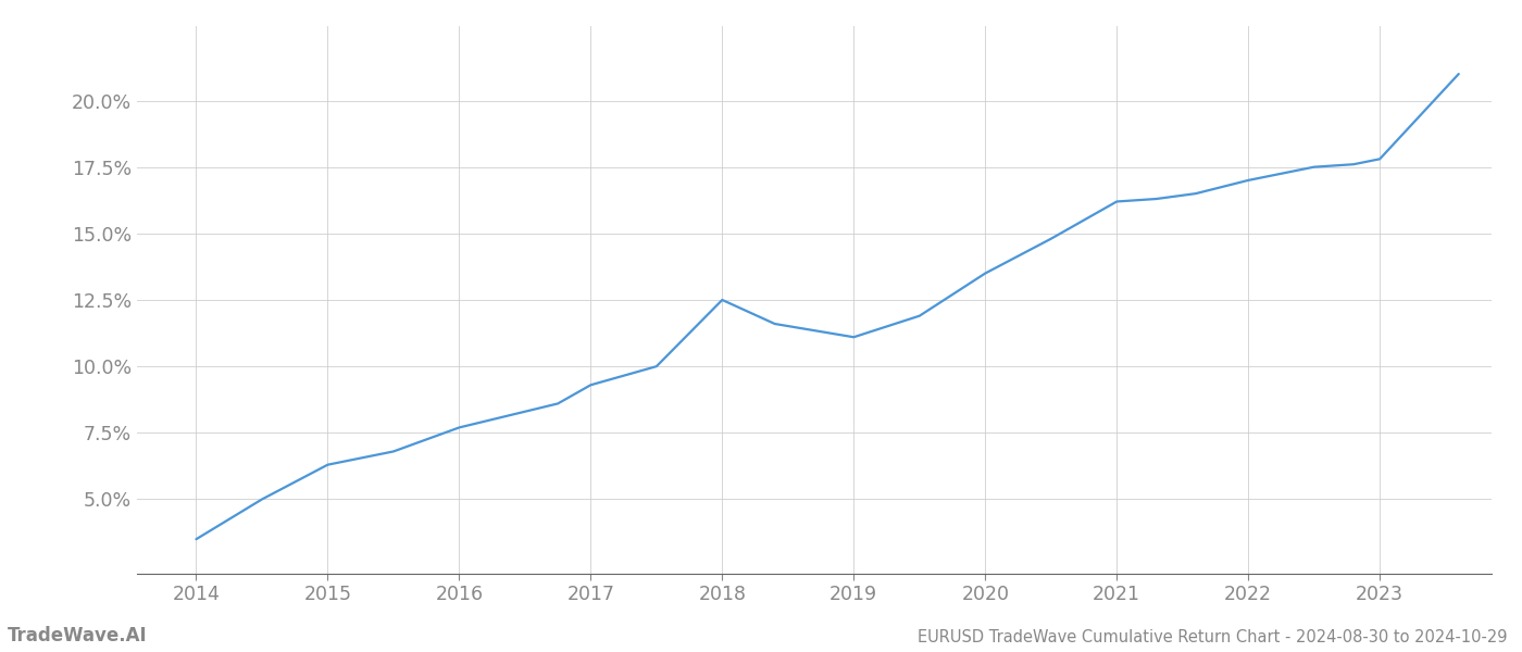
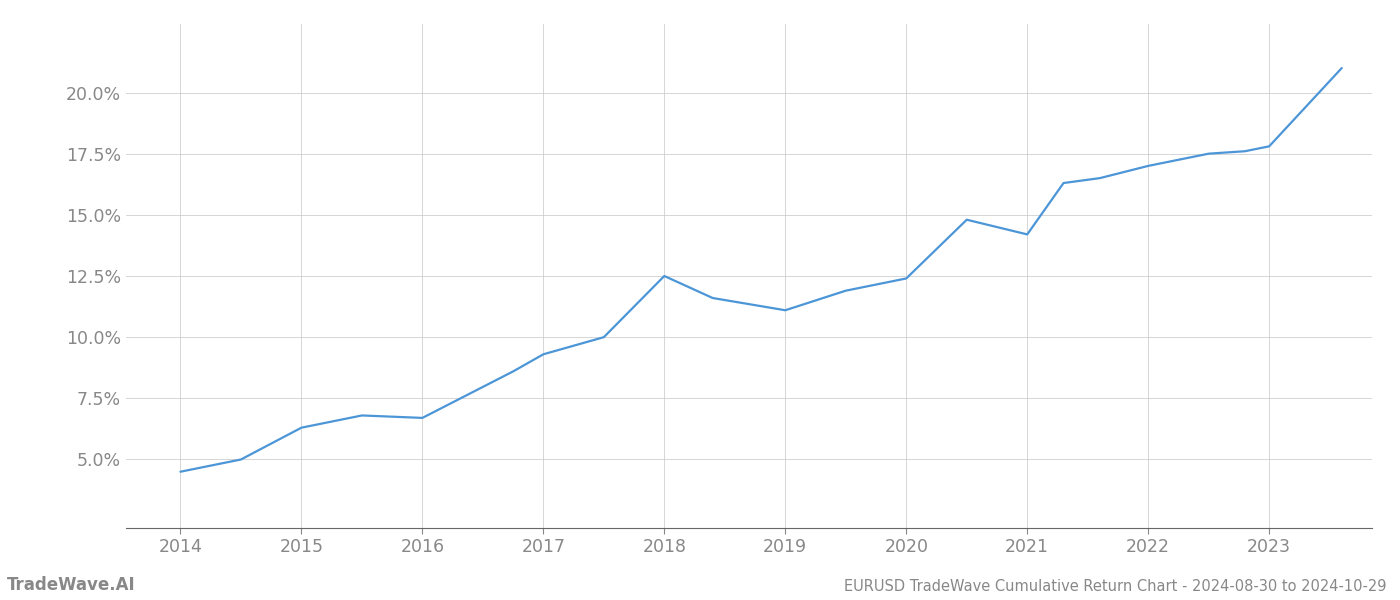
2014: 3.5% -> 4.5%
2016: 7.7% -> 6.7%
2020: 13.5% -> 12.4%
2021: 16.2% -> 14.2%
